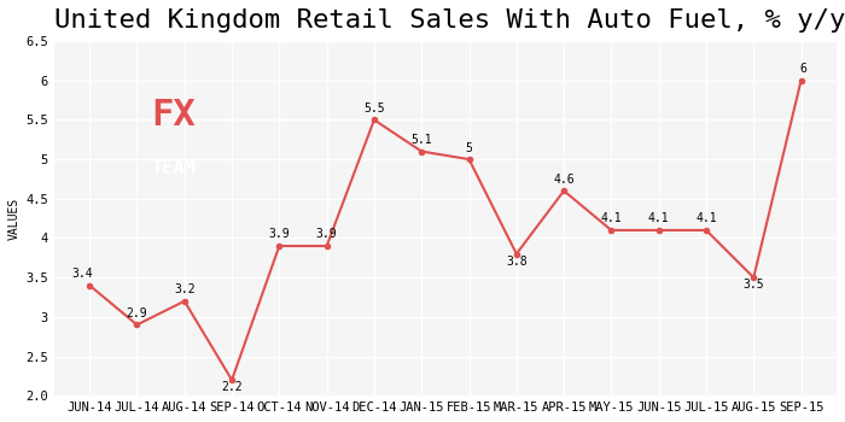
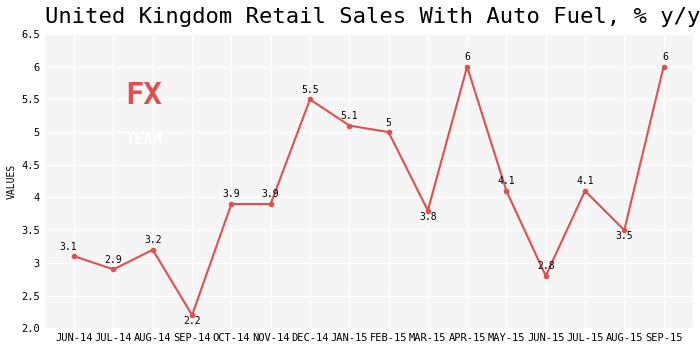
JUN-14: 3.4 -> 3.1
APR-15: 4.6 -> 6
JUN-15: 4.1 -> 2.8
